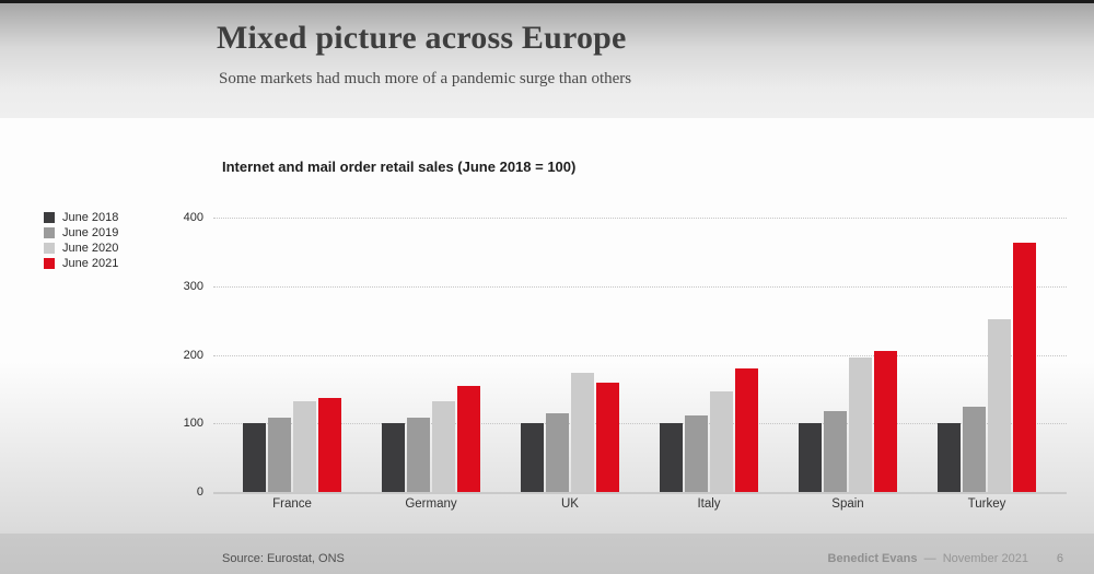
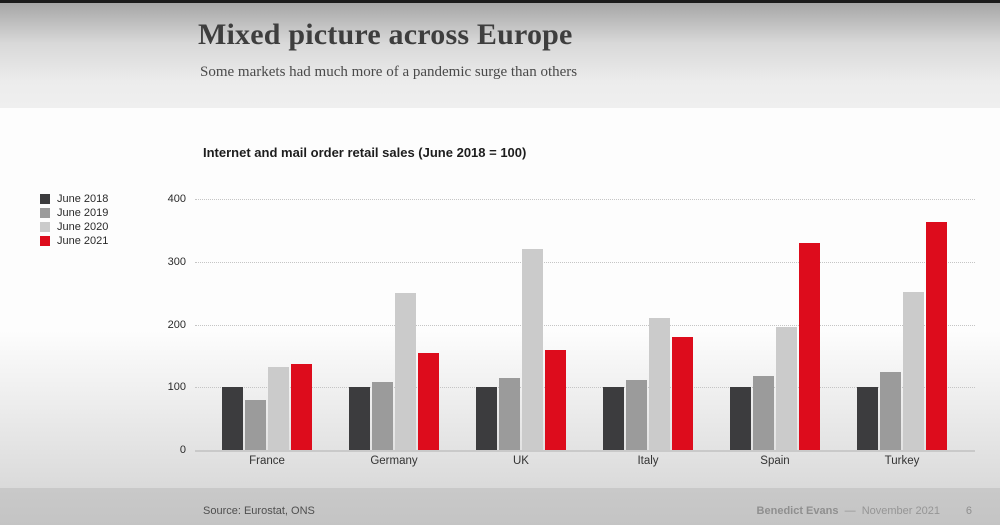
June 2019/France: 110 -> 80
June 2020/Germany: 130 -> 250
June 2020/UK: 170 -> 320
June 2020/Italy: 150 -> 210
June 2021/Spain: 210 -> 330
